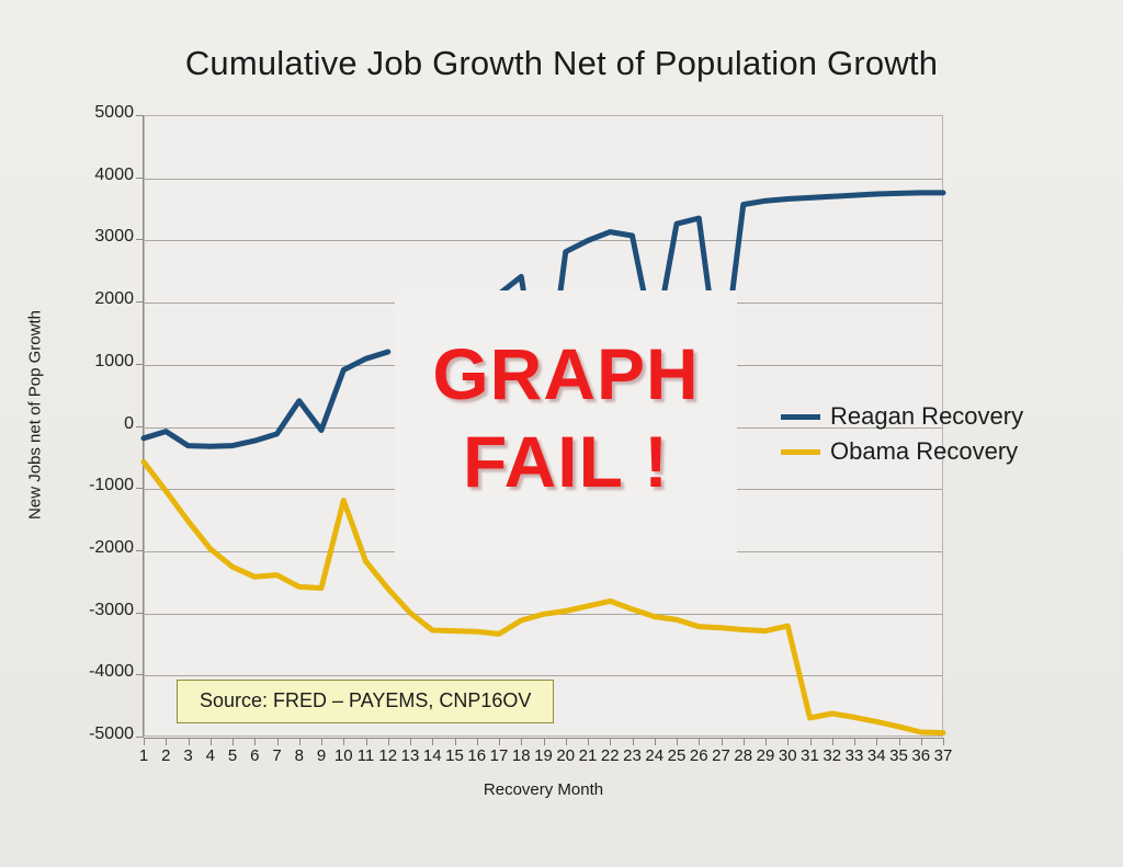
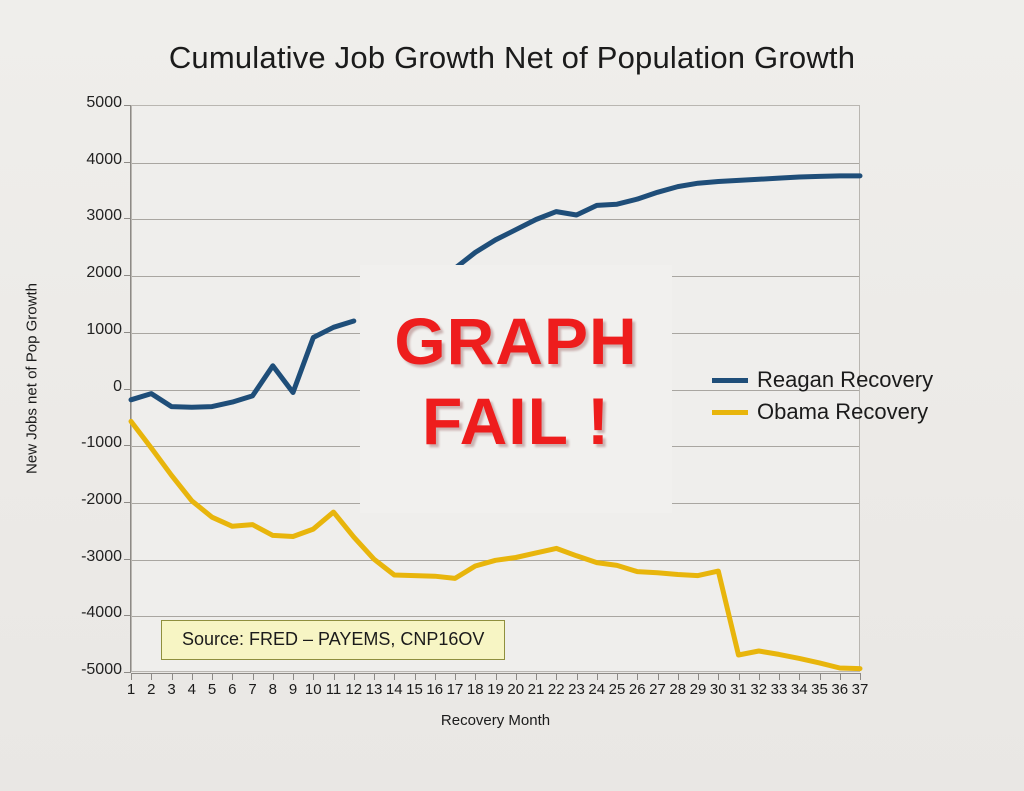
Obama Recovery/10: -1200 -> -2500
Reagan Recovery/19: 100 -> 2600
Reagan Recovery/24: 1300 -> 3200
Reagan Recovery/27: 700 -> 3500
